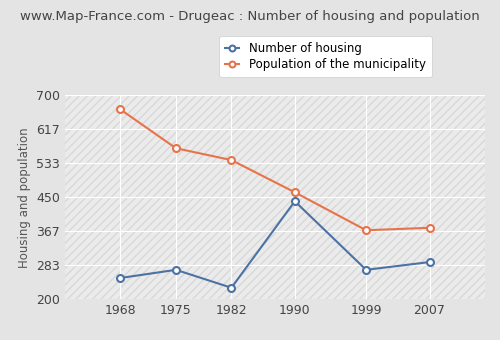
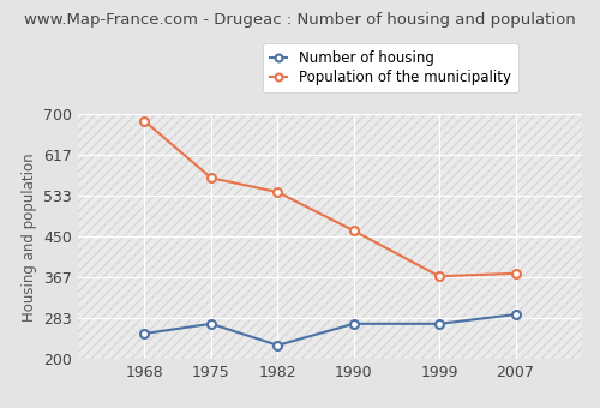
Population of the municipality/1968: 665 -> 686
Number of housing/1990: 440 -> 272
